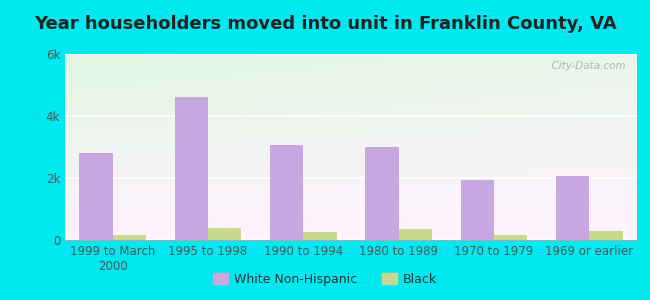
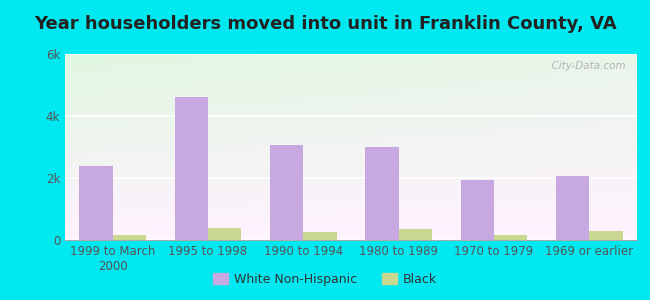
White Non-Hispanic/1999 to March 2000: 2.80k -> 2.40k
